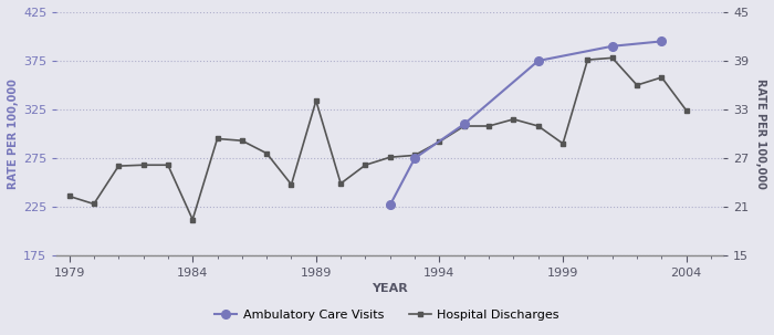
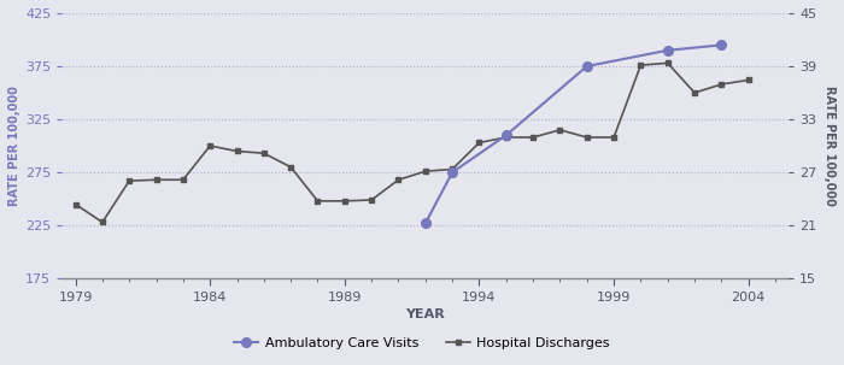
Hospital Discharges/1979: 236 -> 245
Hospital Discharges/1984: 212 -> 300
Hospital Discharges/1989: 334 -> 248
Hospital Discharges/1994: 292 -> 303
Hospital Discharges/1999: 290 -> 308
Hospital Discharges/2004: 324 -> 362
